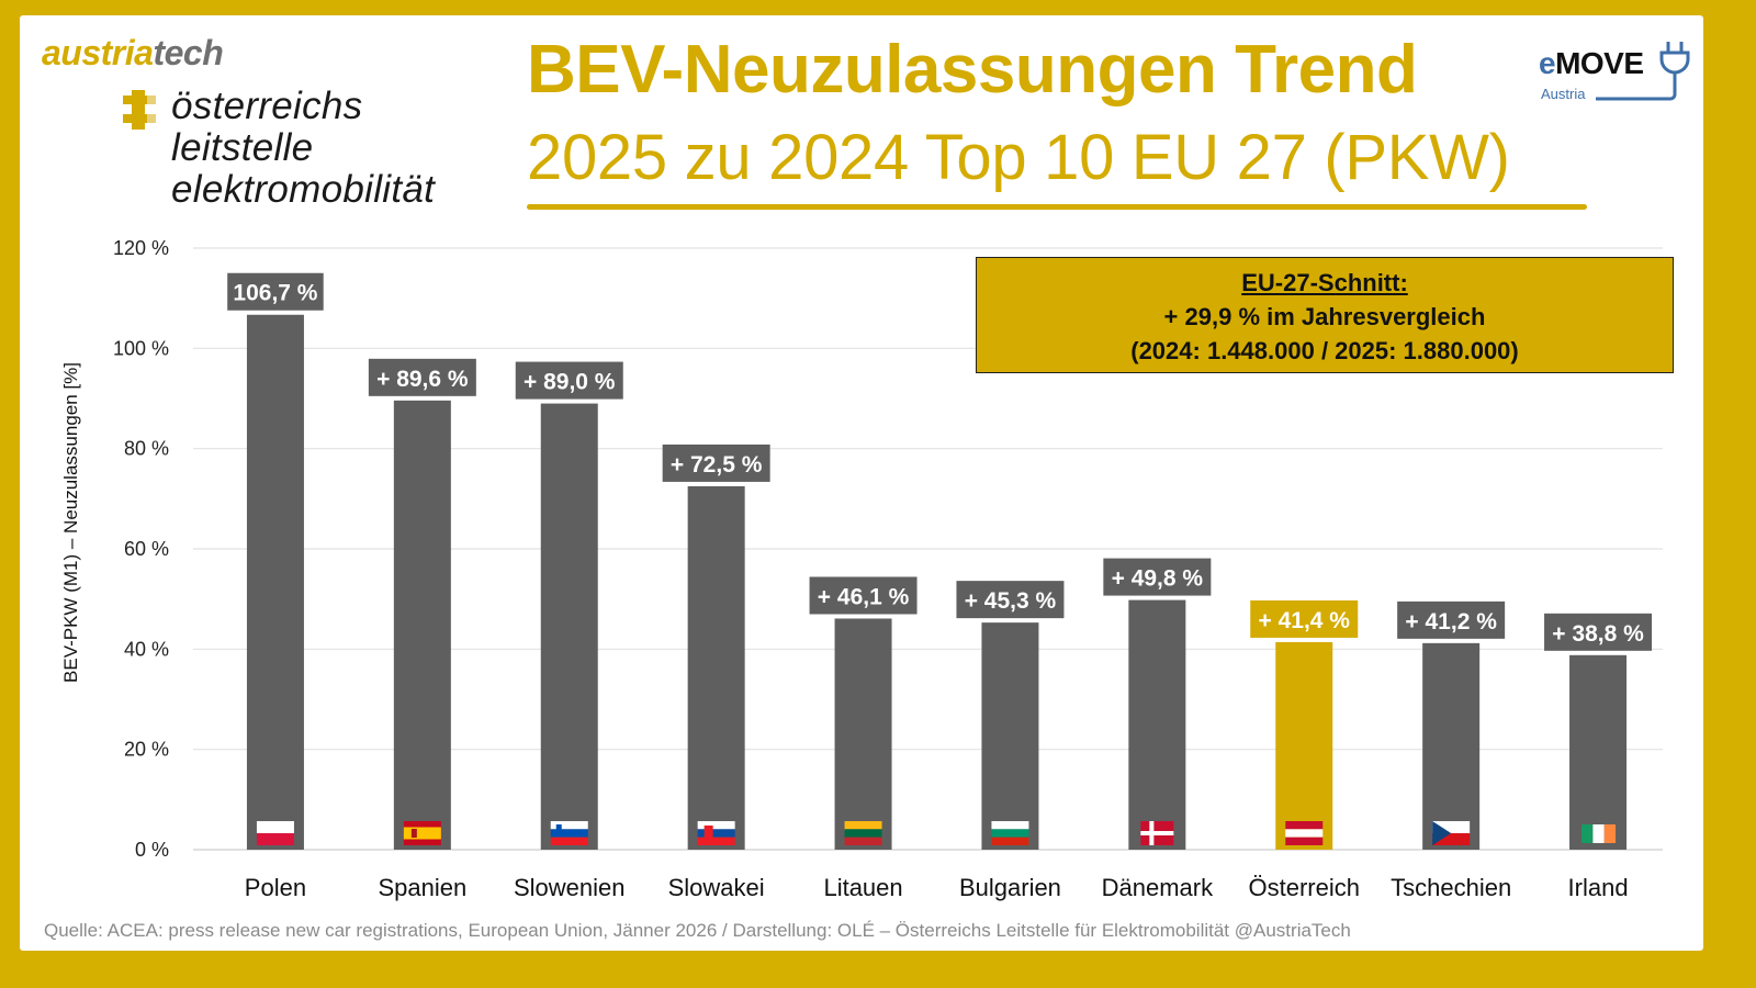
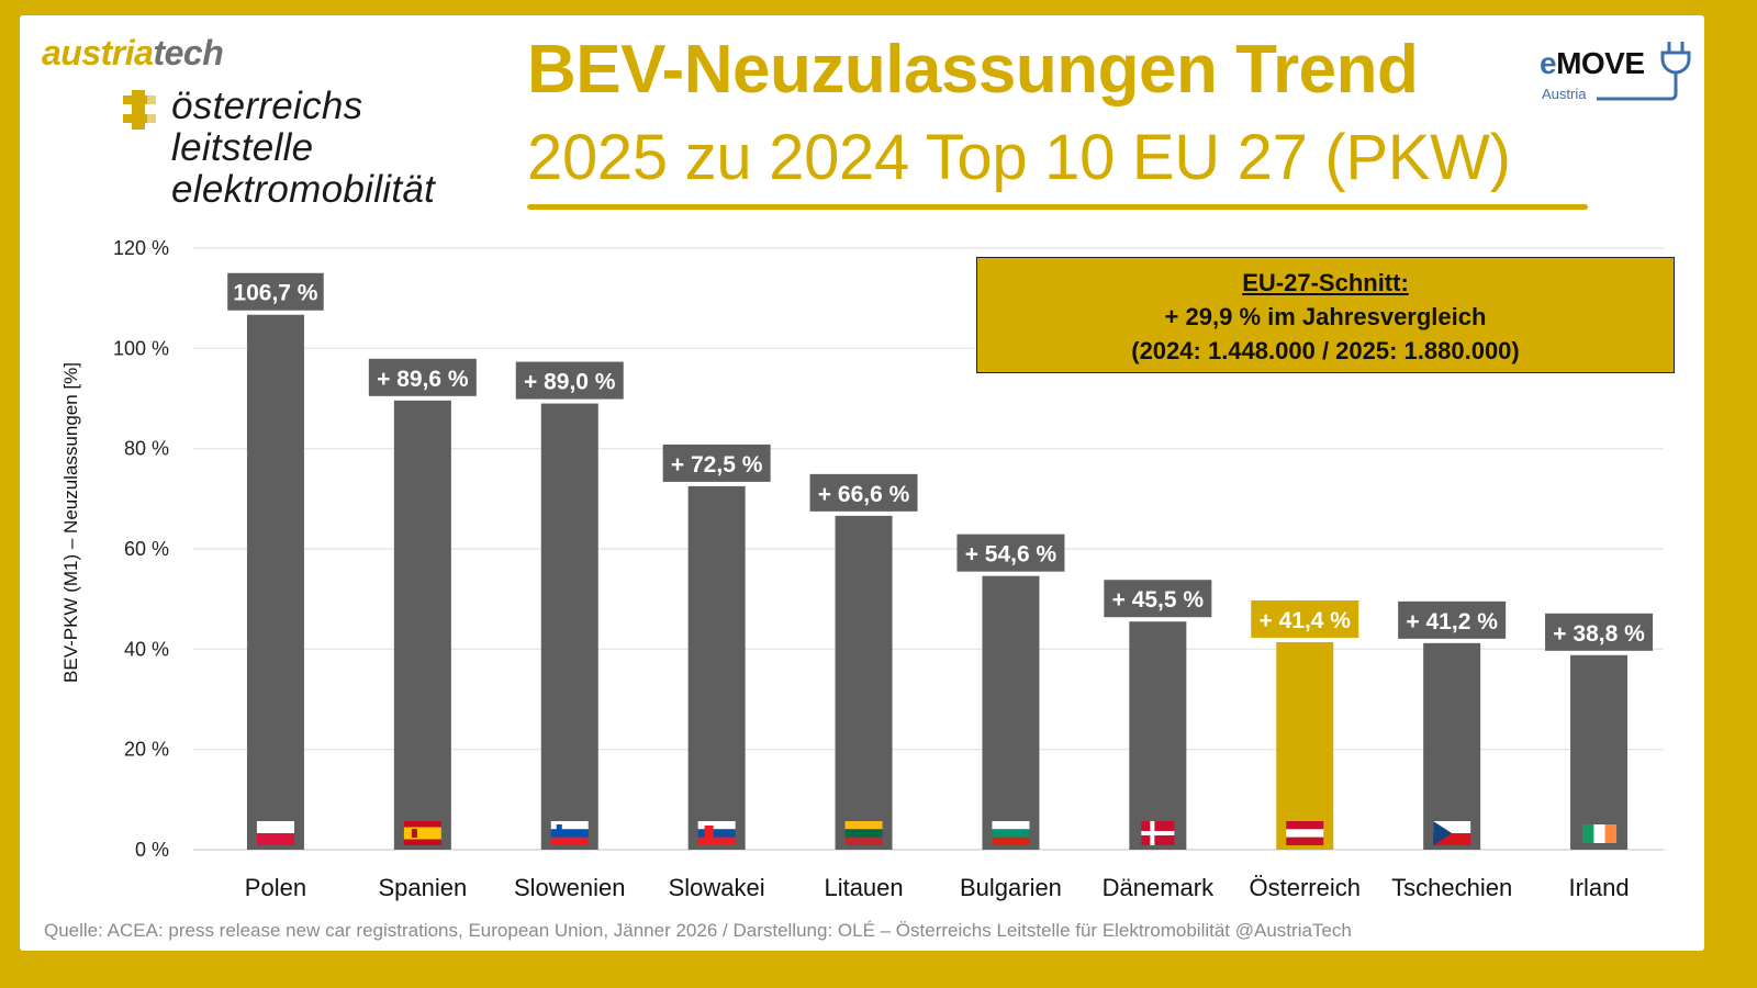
Litauen: 46,1 -> 66,6
Bulgarien: 45,3 -> 54,6
Dänemark: 49,8 -> 45,5
